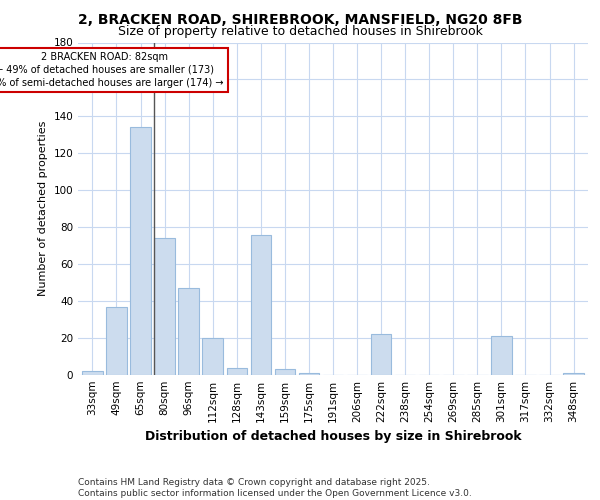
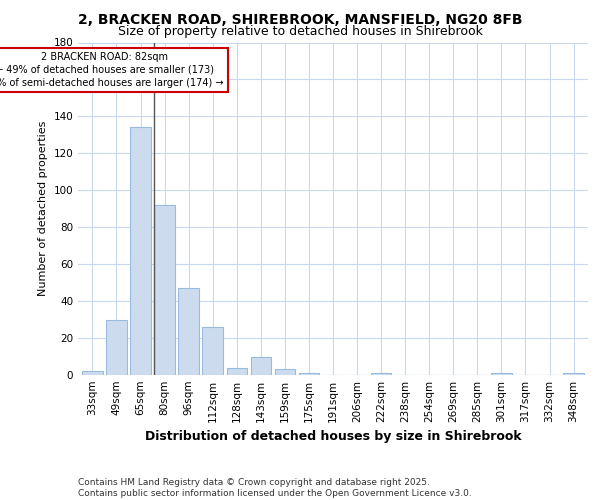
49sqm: 37 -> 30
80sqm: 74 -> 92
112sqm: 20 -> 26
143sqm: 76 -> 10
222sqm: 22 -> 1
301sqm: 21 -> 1
